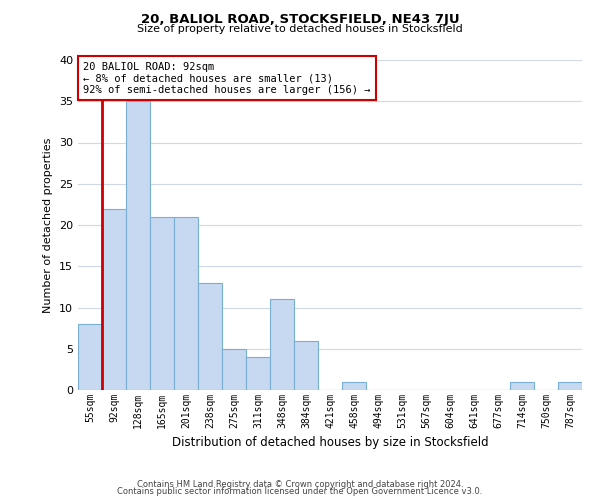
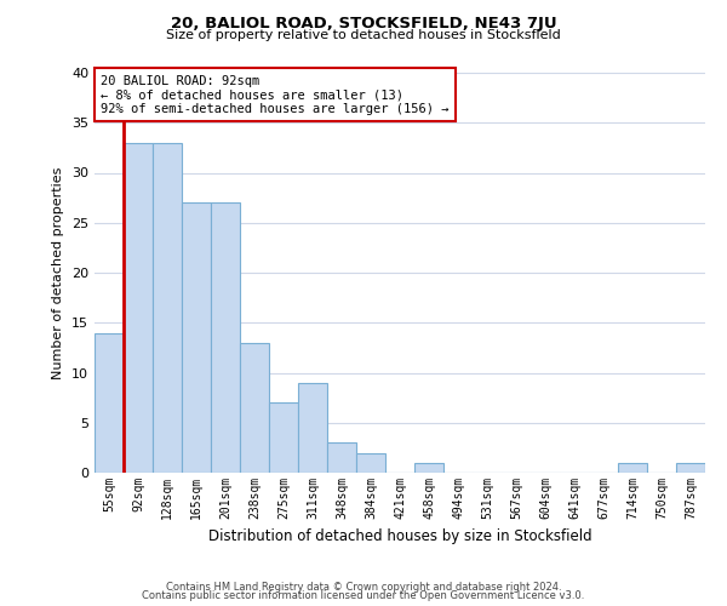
55sqm: 8 -> 14
92sqm: 22 -> 33
128sqm: 35 -> 33
165sqm: 21 -> 27
201sqm: 21 -> 27
275sqm: 5 -> 7
311sqm: 4 -> 9
348sqm: 11 -> 3
384sqm: 6 -> 2
